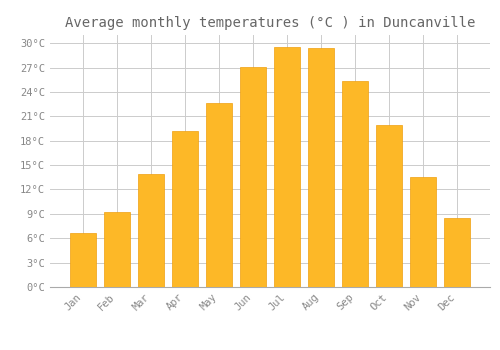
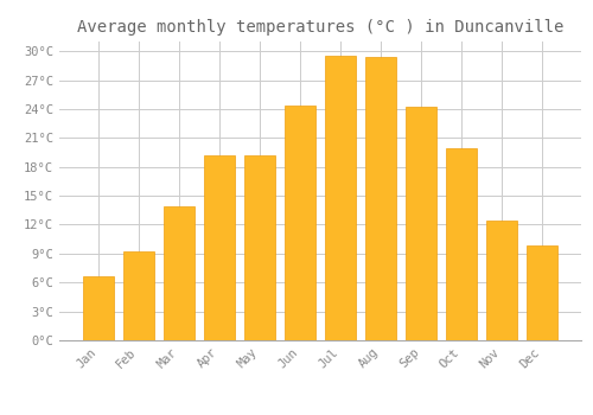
May: 22.6°C -> 19.2°C
Jun: 27.1°C -> 24.4°C
Sep: 25.3°C -> 24.2°C
Nov: 13.5°C -> 12.4°C
Dec: 8.5°C -> 9.8°C
